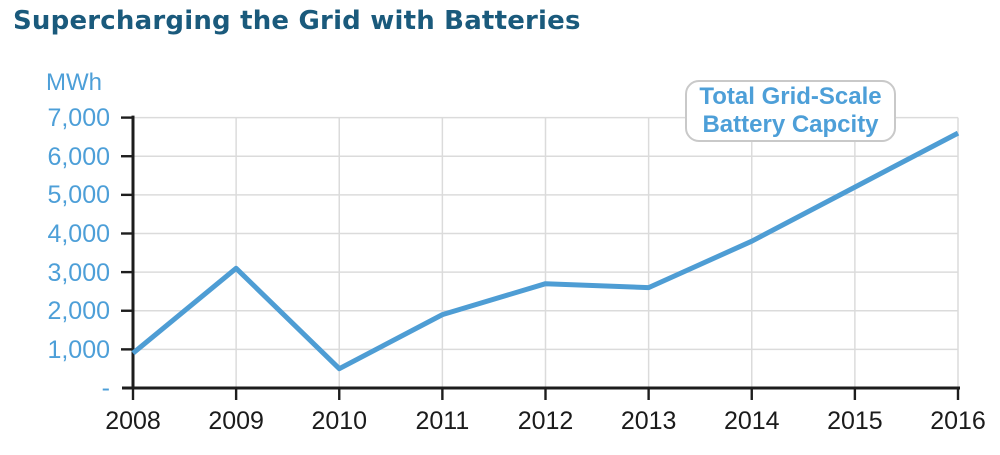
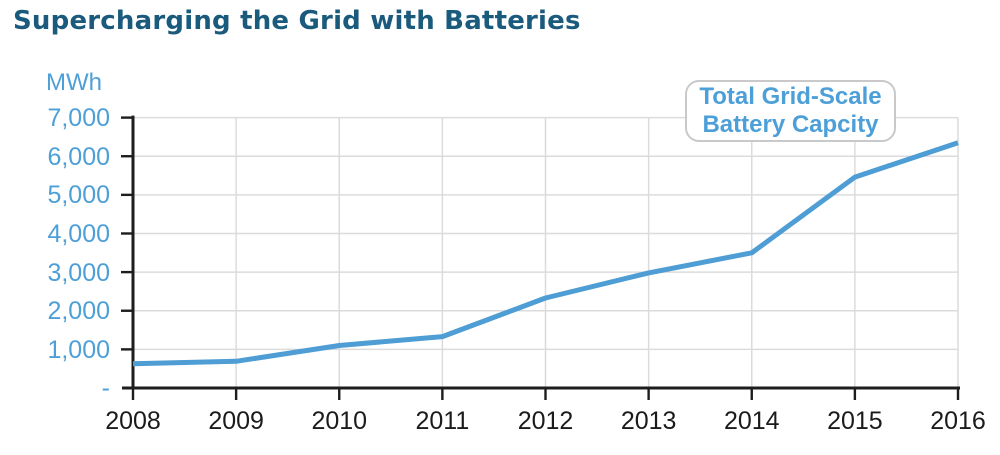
2008: 900 -> 600
2009: 3100 -> 700
2010: 500 -> 1100
2011: 1900 -> 1300
2012: 2700 -> 2300
2013: 2600 -> 3000
2014: 3800 -> 3500
2015: 5200 -> 5500
2016: 6600 -> 6400
